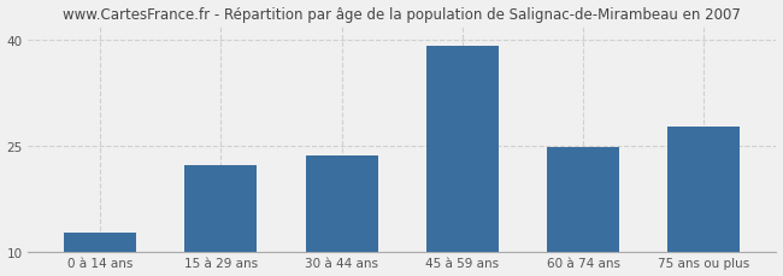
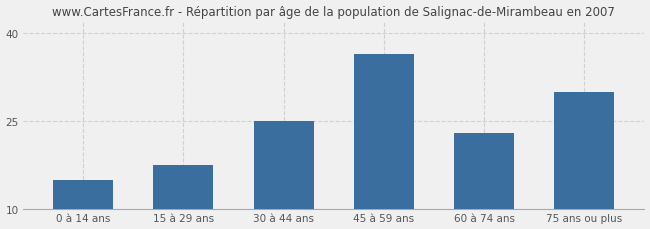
0 à 14 ans: 12.8 -> 15.0
15 à 29 ans: 22.4 -> 17.5
30 à 44 ans: 23.6 -> 25.0
45 à 59 ans: 39.2 -> 36.5
60 à 74 ans: 24.8 -> 23.0
75 ans ou plus: 27.8 -> 30.0
